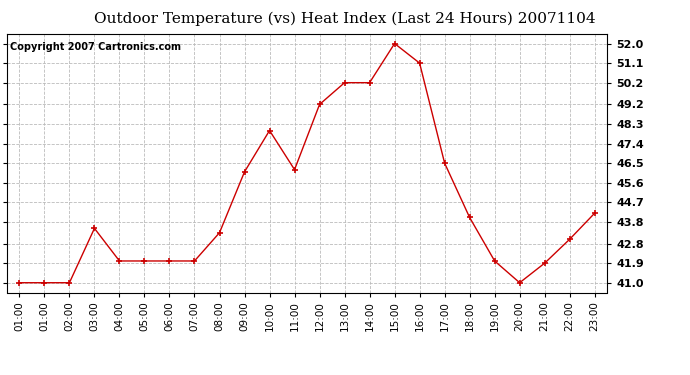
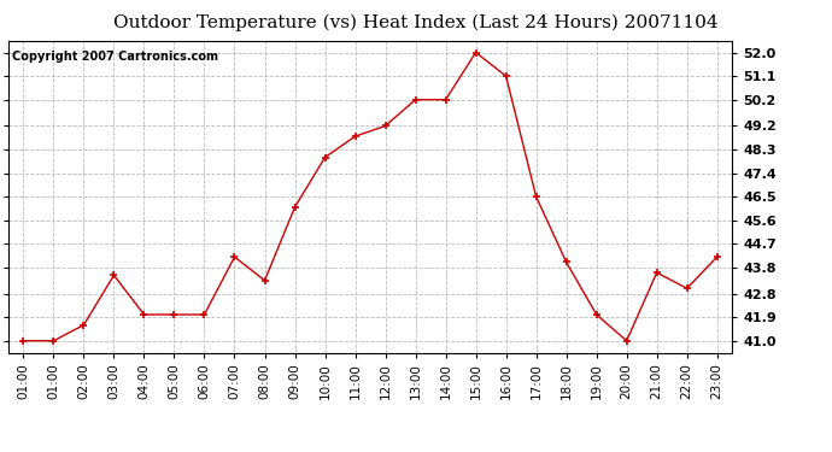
02:00: 41.0 -> 41.6
07:00: 42.0 -> 44.2
11:00: 46.2 -> 48.8
21:00: 41.9 -> 43.6
